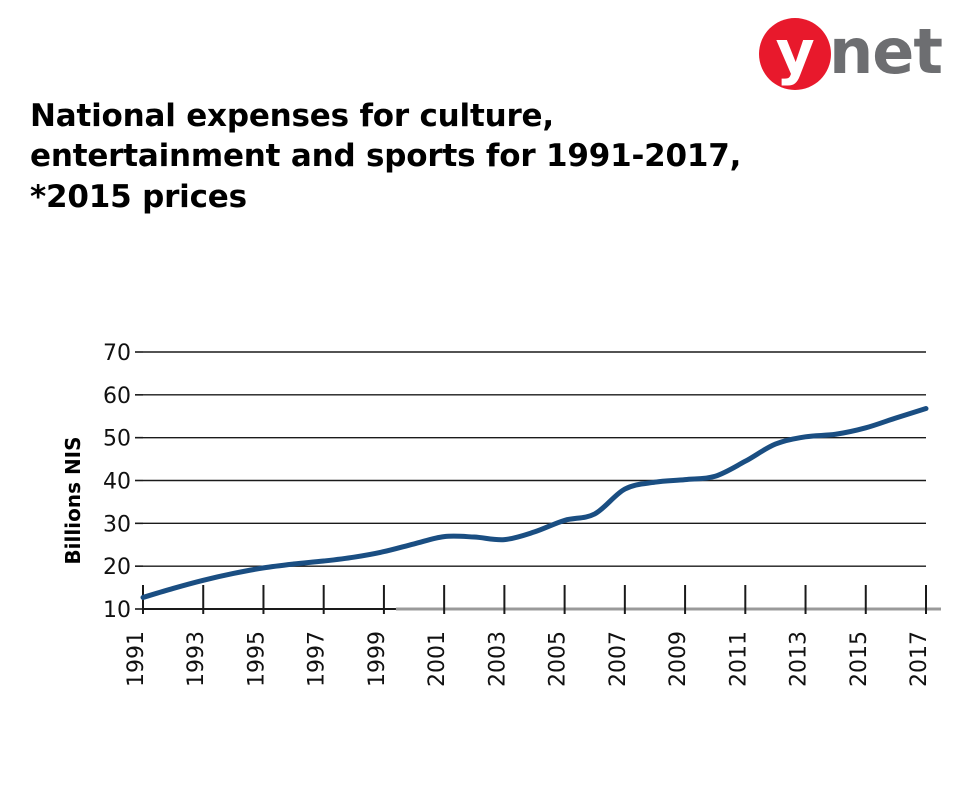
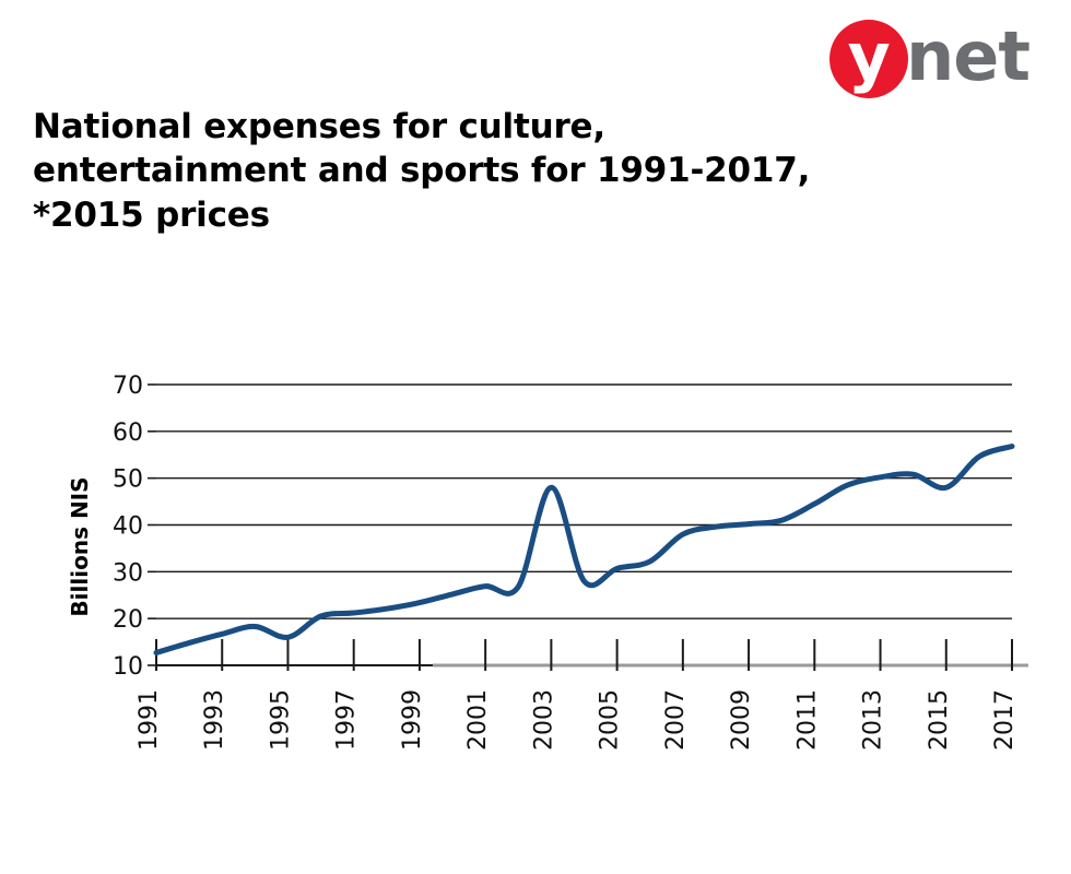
1995: 20 -> 16
2003: 26 -> 48
2015: 52 -> 48
